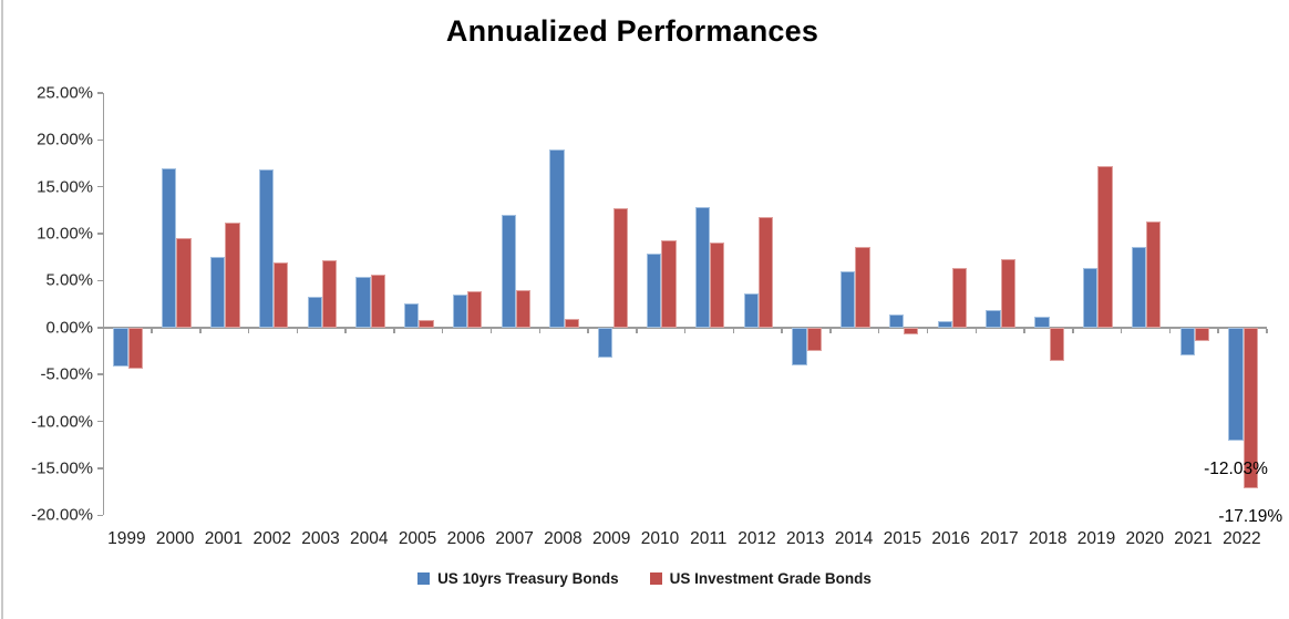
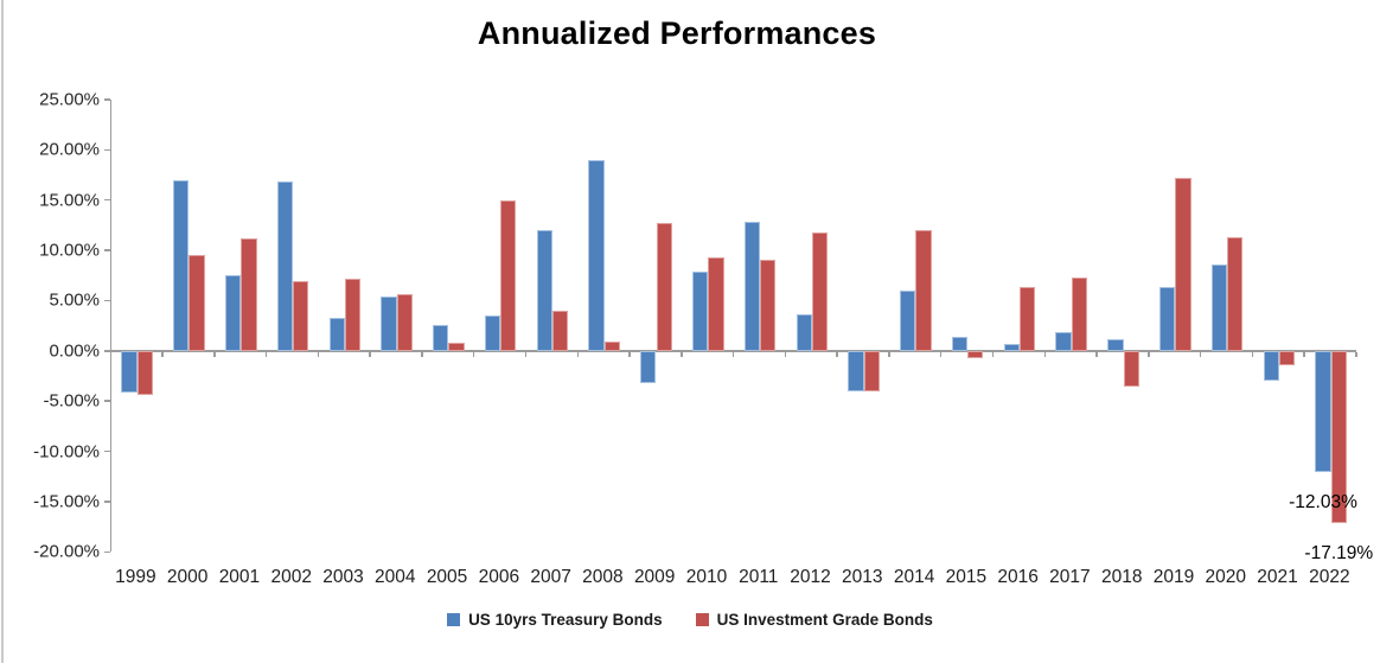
US Investment Grade Bonds/2006: 4% -> 15%
US Investment Grade Bonds/2013: -2% -> -4%
US Investment Grade Bonds/2014: 9% -> 12%
